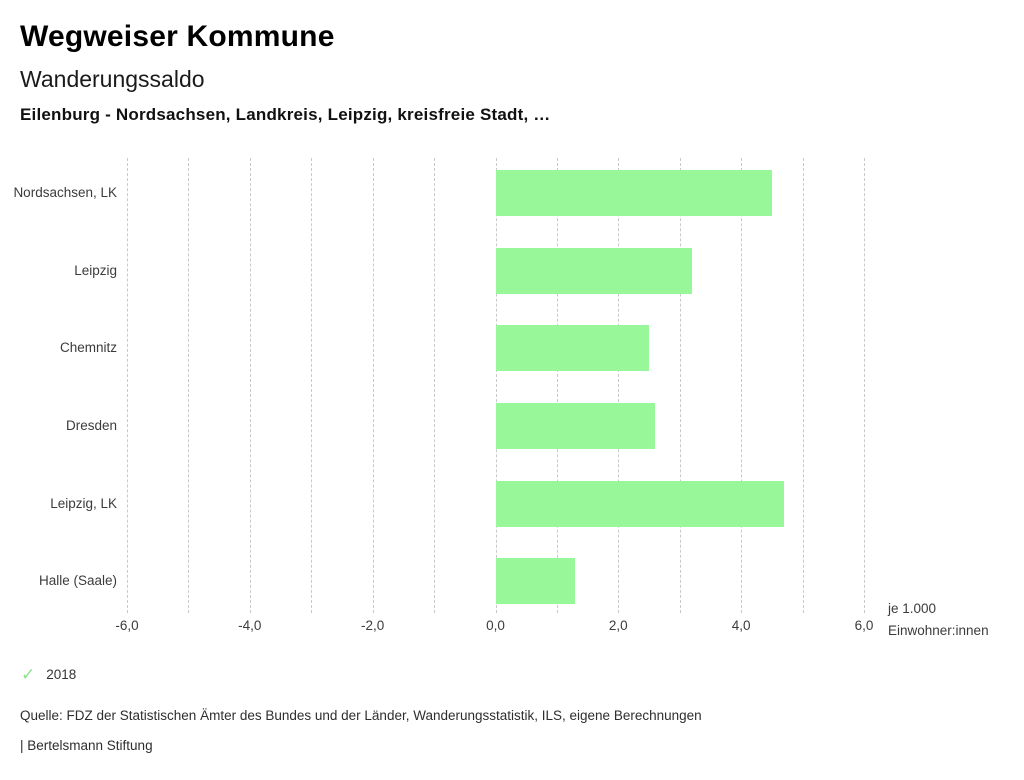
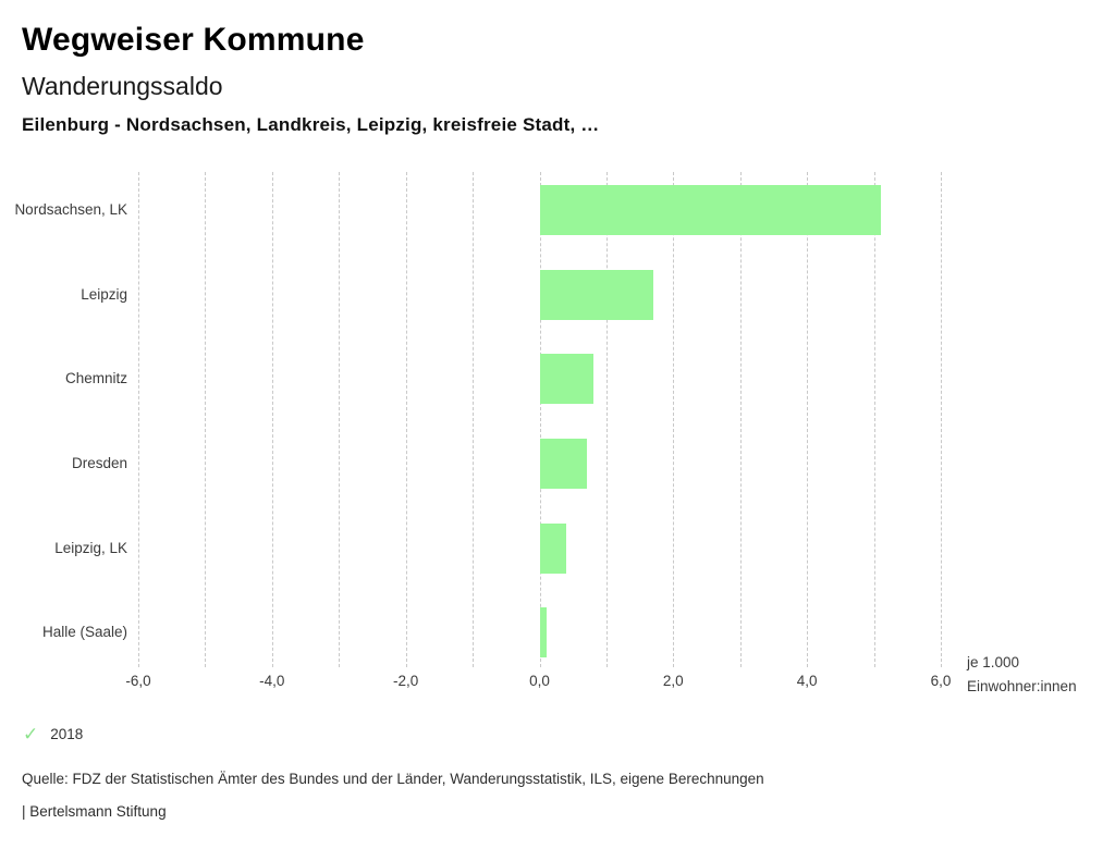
Nordsachsen, LK: 4,5 -> 5,1
Leipzig: 3,2 -> 1,7
Chemnitz: 2,5 -> 0,8
Dresden: 2,6 -> 0,7
Leipzig, LK: 4,7 -> 0,4
Halle (Saale): 1,3 -> 0,1
